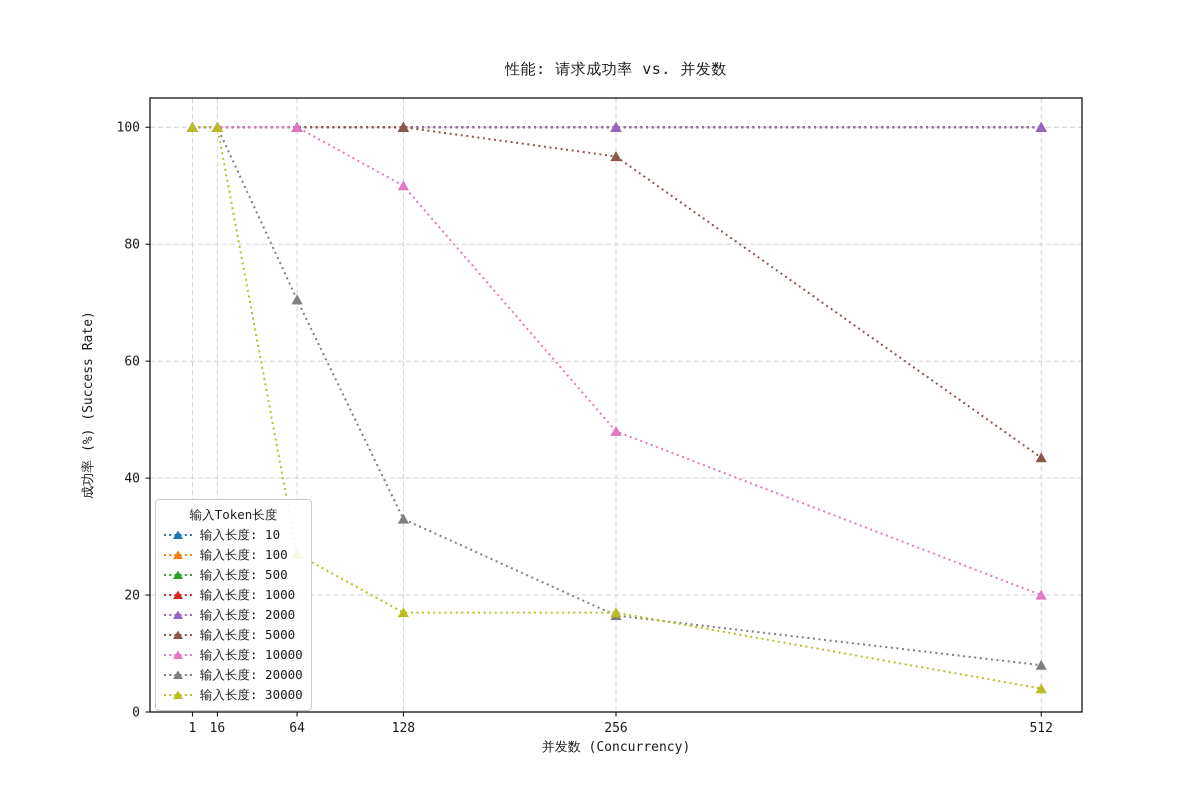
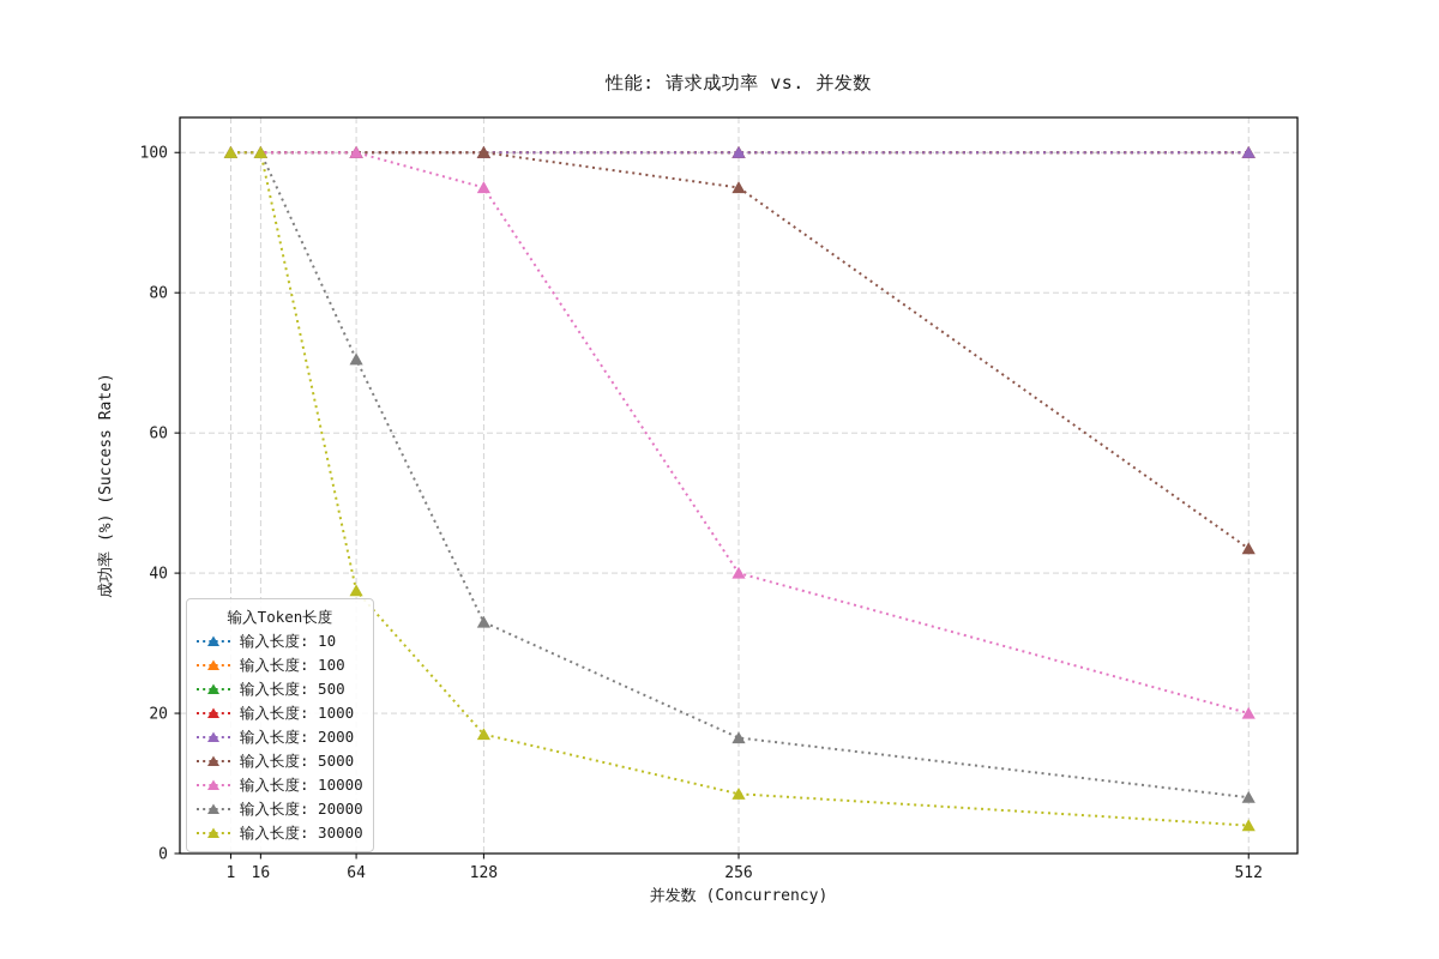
输入长度: 30000/64: 27 -> 38
输入长度: 10000/128: 90 -> 95
输入长度: 10000/256: 48 -> 40
输入长度: 30000/256: 17 -> 8
